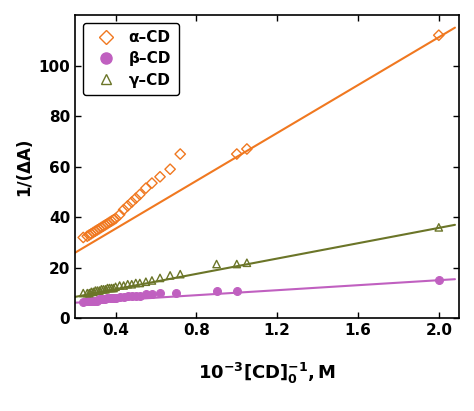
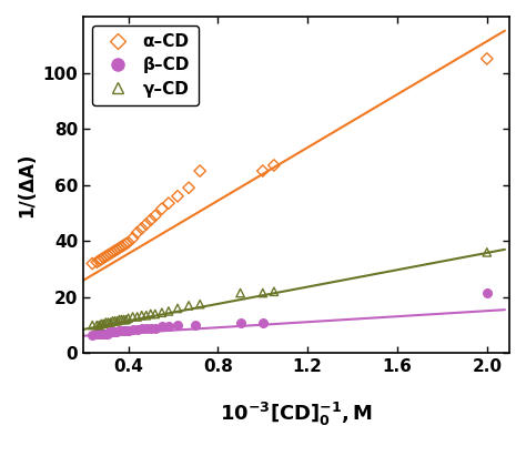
α–CD/2.0: 112.0 -> 105.0
β–CD/2.0: 15.0 -> 21.5
